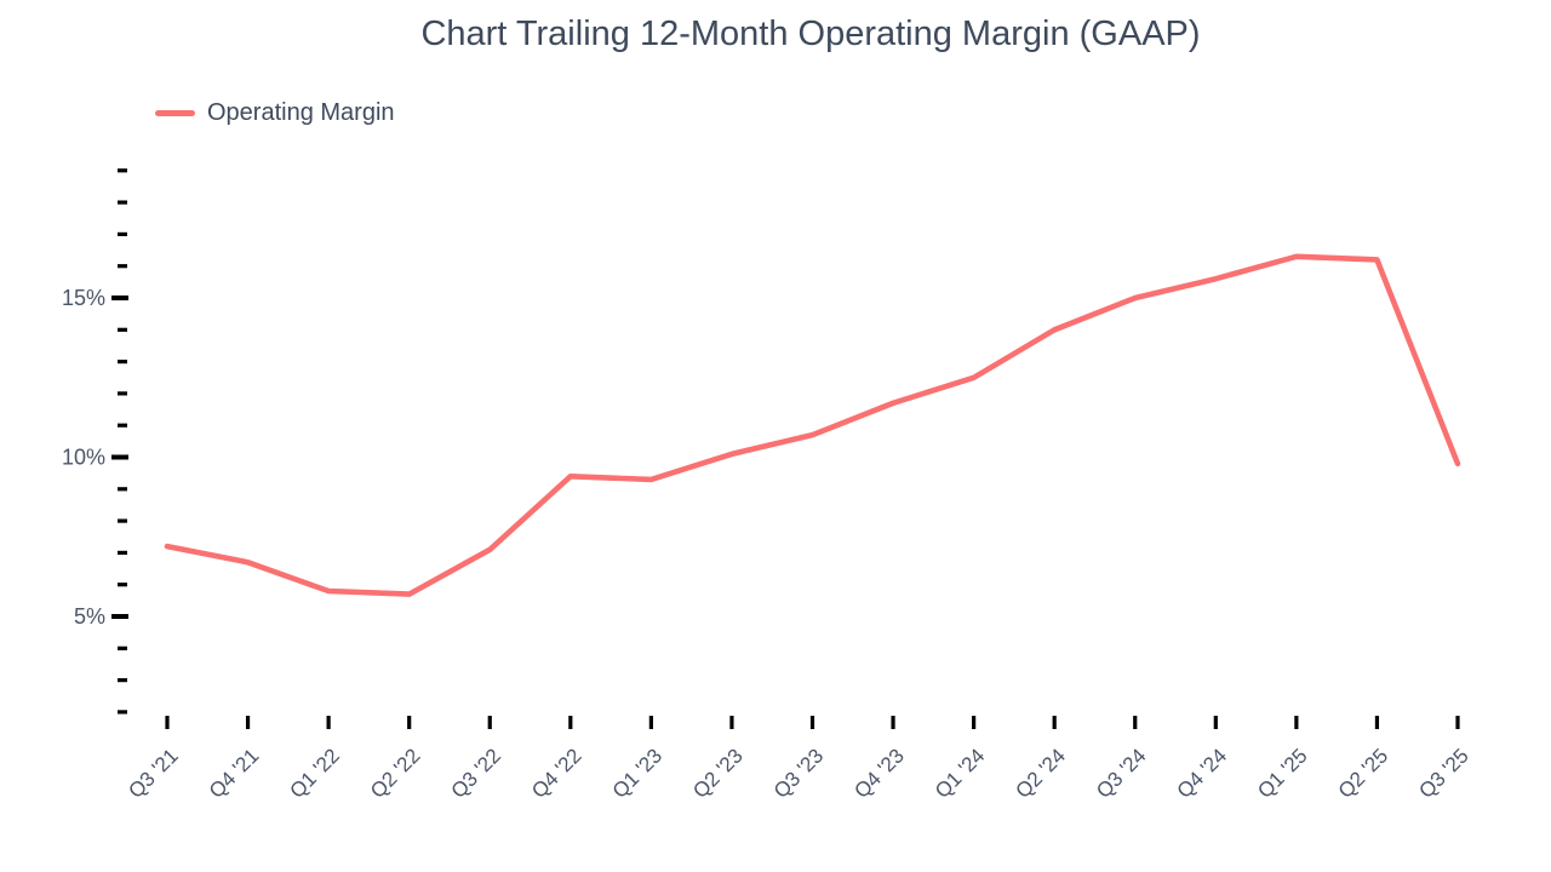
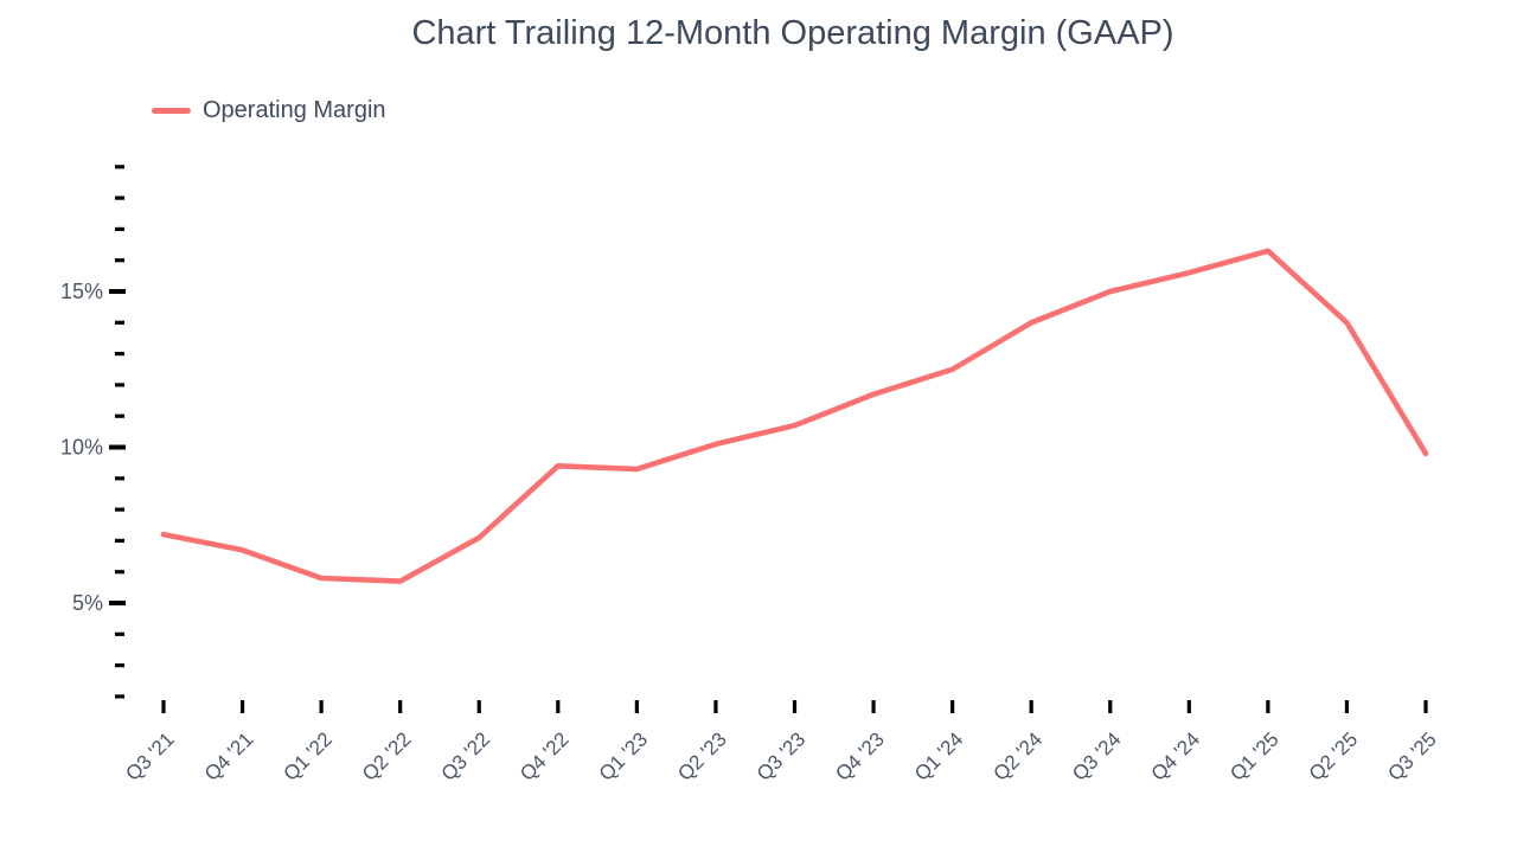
Q2 '25: 16.2% -> 14.0%
